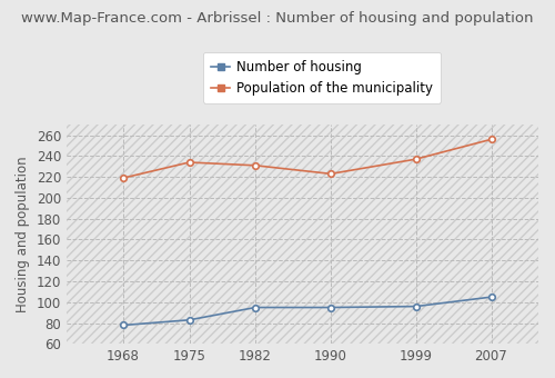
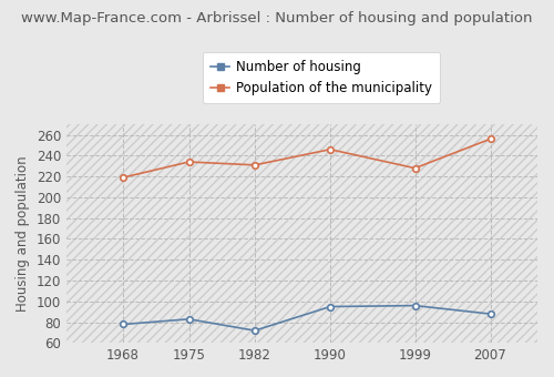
Number of housing/1982: 95 -> 72
Population of the municipality/1990: 223 -> 246
Population of the municipality/1999: 237 -> 228
Number of housing/2007: 105 -> 88
